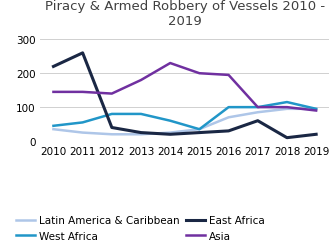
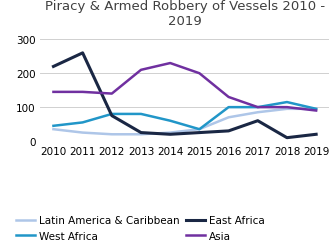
East Africa/2012: 40 -> 75
Asia/2013: 180 -> 210
Asia/2016: 195 -> 130
